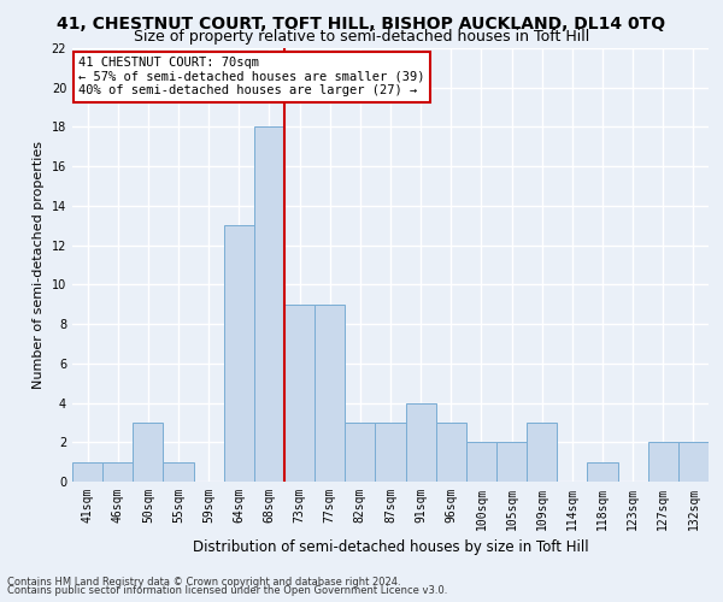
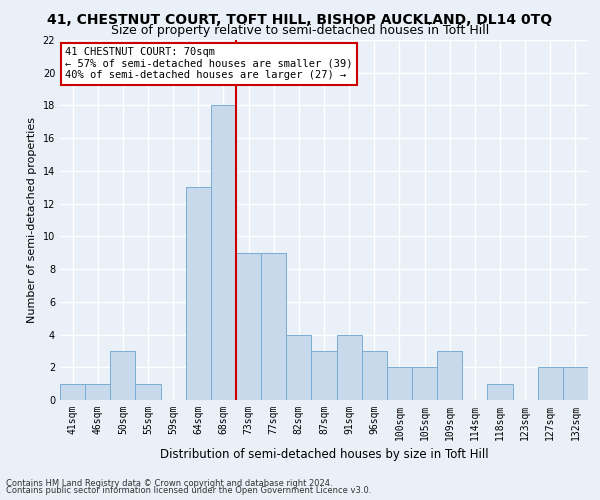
82sqm: 3 -> 4
